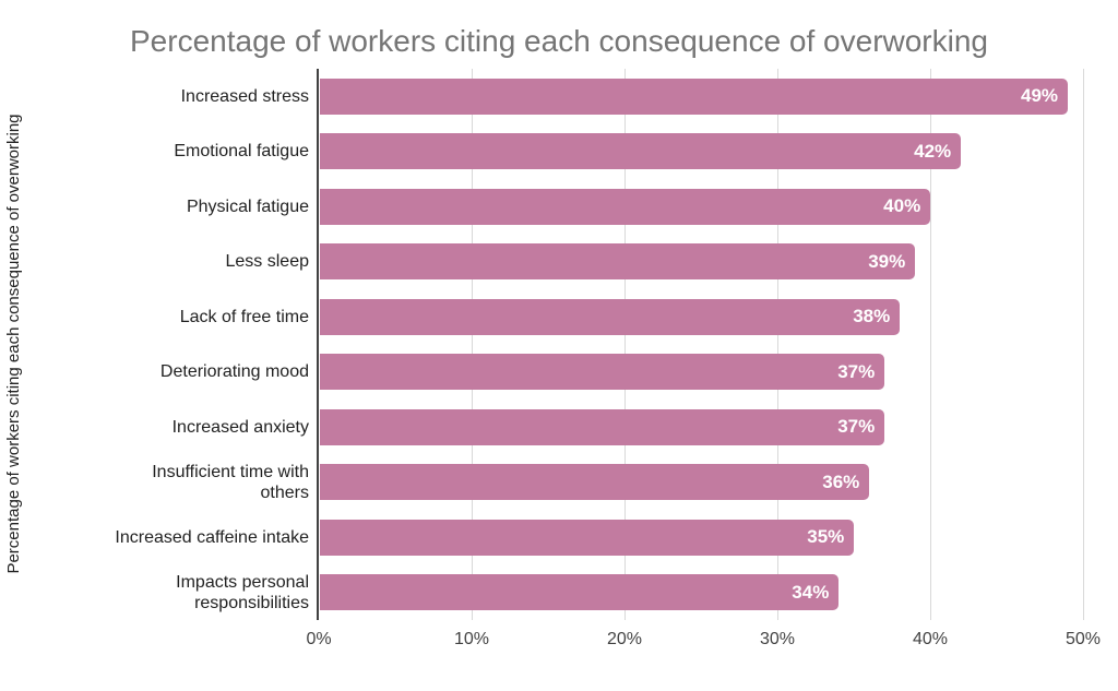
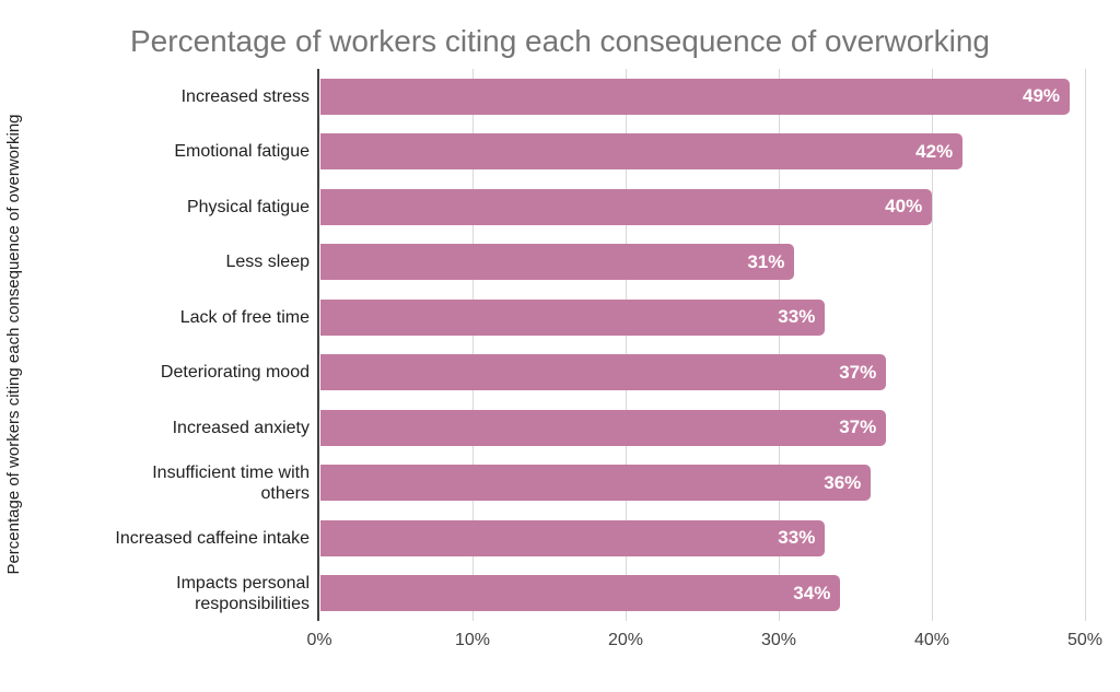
Less sleep: 39% -> 31%
Lack of free time: 38% -> 33%
Increased caffeine intake: 35% -> 33%
